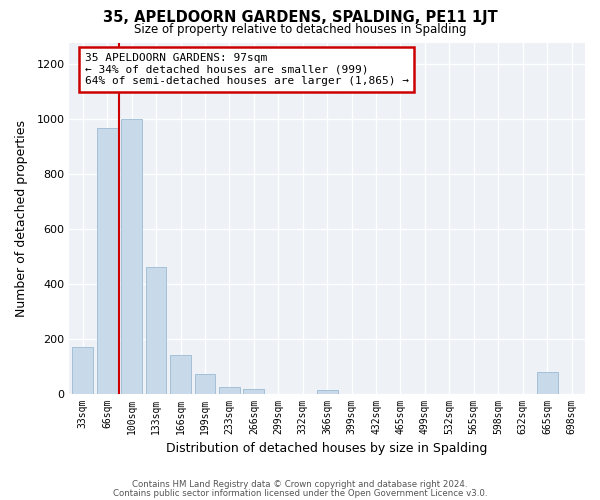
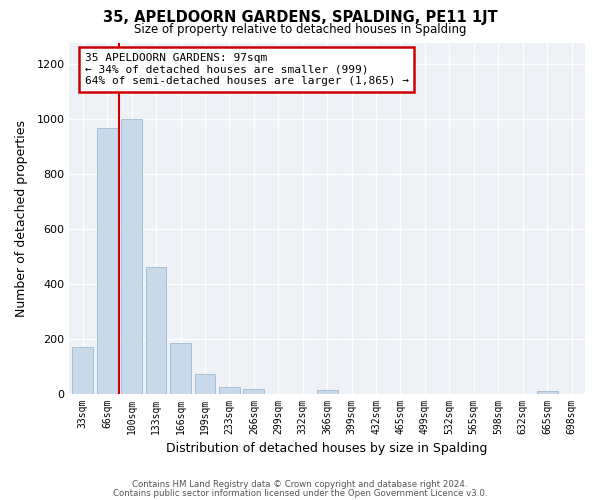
166sqm: 140 -> 185
665sqm: 80 -> 10
